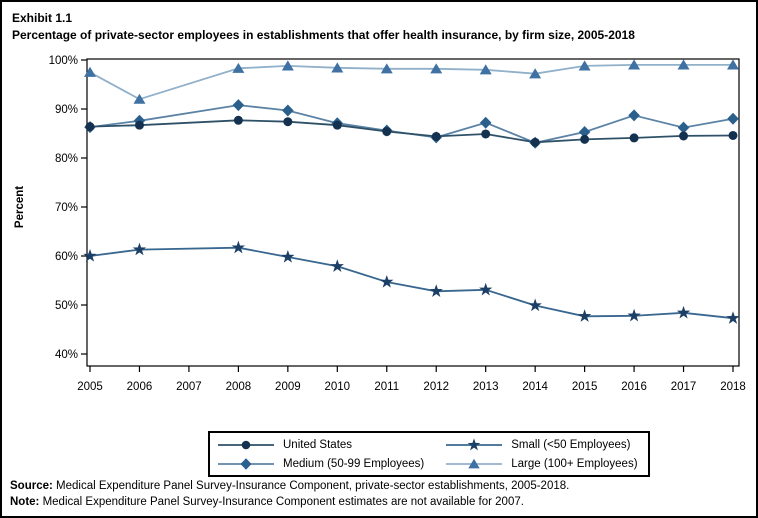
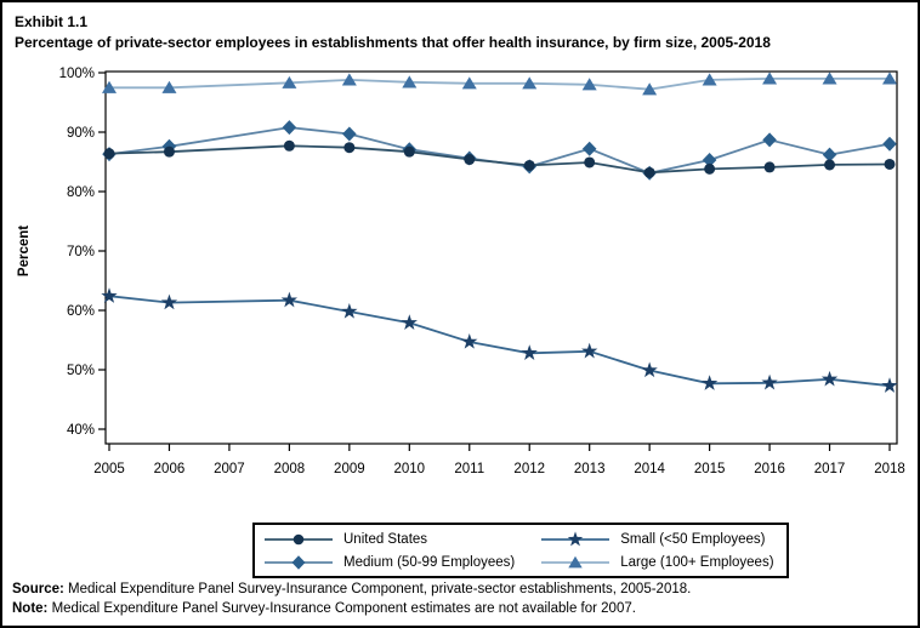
Small (<50 Employees)/2005: 60% -> 62%
Large (100+ Employees)/2006: 92% -> 98%
